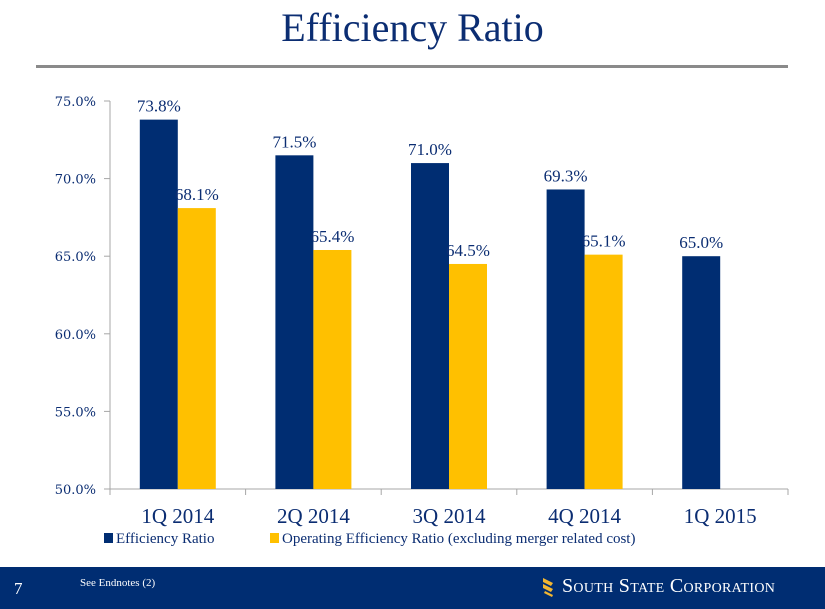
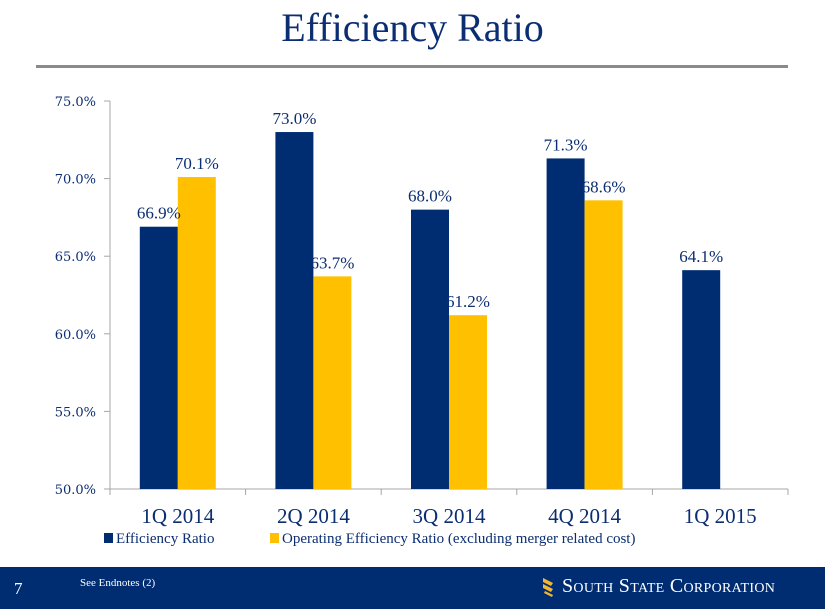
Efficiency Ratio/1Q 2014: 73.8% -> 66.9%
Operating Efficiency Ratio (excluding merger related cost)/1Q 2014: 68.1% -> 70.1%
Efficiency Ratio/2Q 2014: 71.5% -> 73.0%
Operating Efficiency Ratio (excluding merger related cost)/2Q 2014: 65.4% -> 63.7%
Efficiency Ratio/3Q 2014: 71.0% -> 68.0%
Operating Efficiency Ratio (excluding merger related cost)/3Q 2014: 64.5% -> 61.2%
Efficiency Ratio/4Q 2014: 69.3% -> 71.3%
Operating Efficiency Ratio (excluding merger related cost)/4Q 2014: 65.1% -> 68.6%
Efficiency Ratio/1Q 2015: 65.0% -> 64.1%
